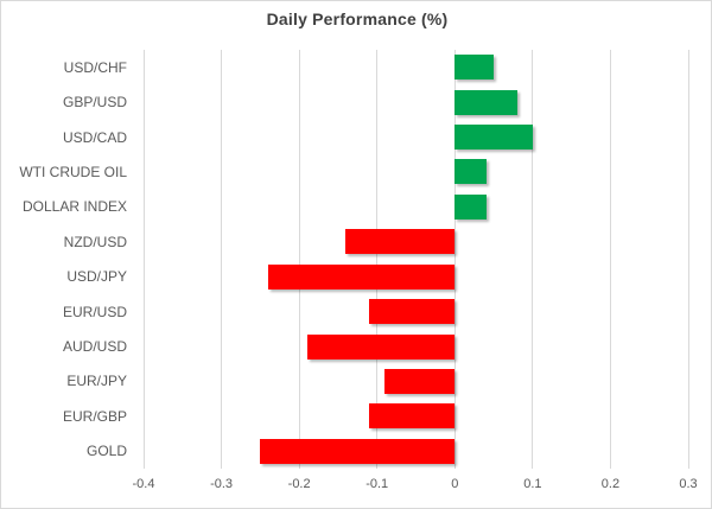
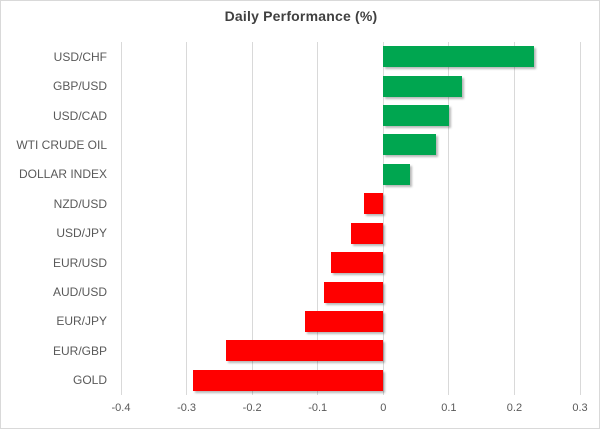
USD/CHF: 0.05 -> 0.23
GBP/USD: 0.08 -> 0.12
WTI CRUDE OIL: 0.04 -> 0.08
NZD/USD: -0.14 -> -0.03
USD/JPY: -0.24 -> -0.05
EUR/USD: -0.11 -> -0.08
AUD/USD: -0.19 -> -0.09
EUR/JPY: -0.09 -> -0.12
EUR/GBP: -0.11 -> -0.24
GOLD: -0.25 -> -0.29
